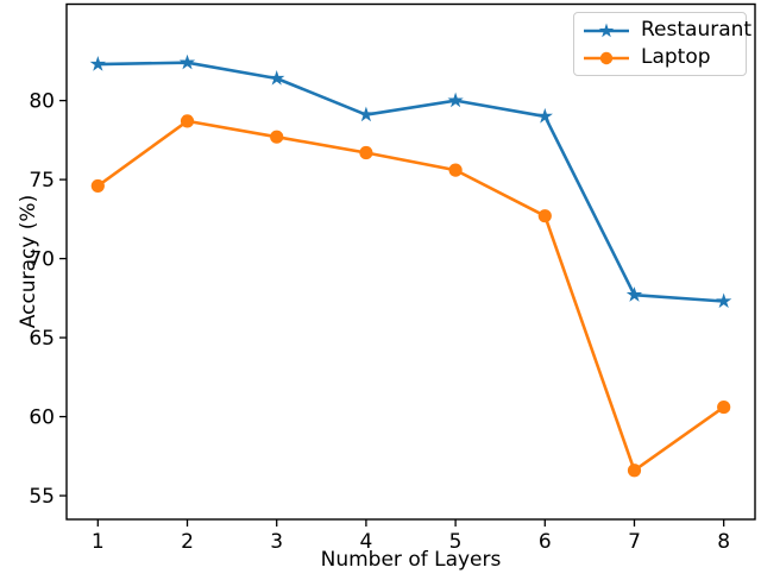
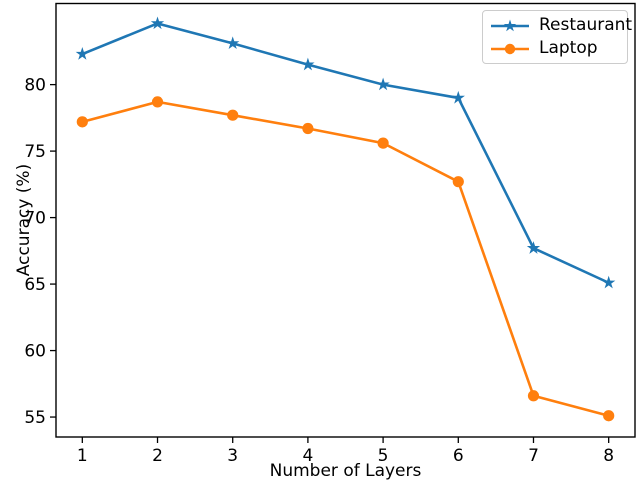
Laptop/1: 74.6 -> 77.2
Restaurant/2: 82.4 -> 84.6
Restaurant/3: 81.4 -> 83.1
Restaurant/4: 79.1 -> 81.5
Restaurant/8: 67.3 -> 65.1
Laptop/8: 60.6 -> 55.1
